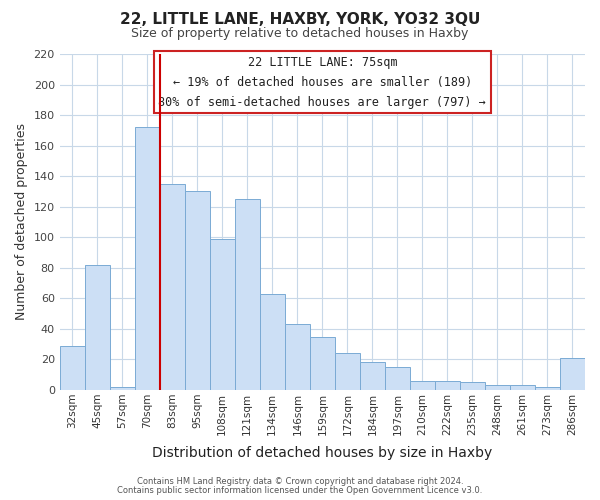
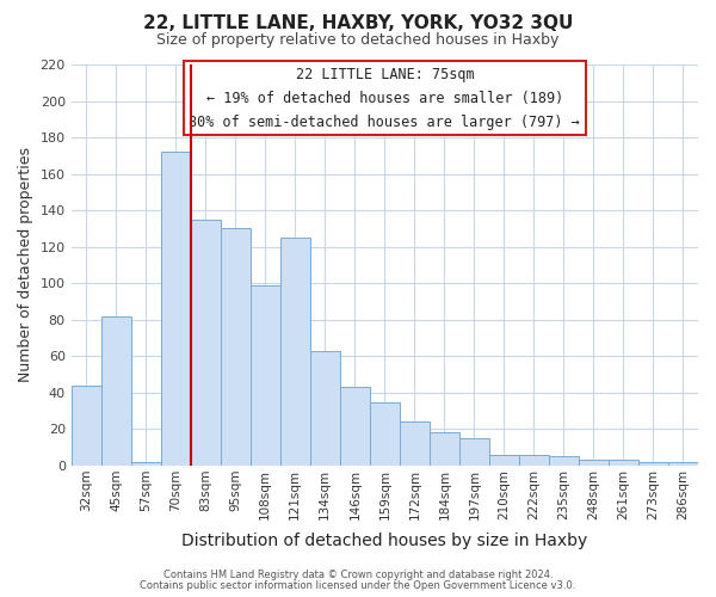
32sqm: 29 -> 44
286sqm: 21 -> 2
